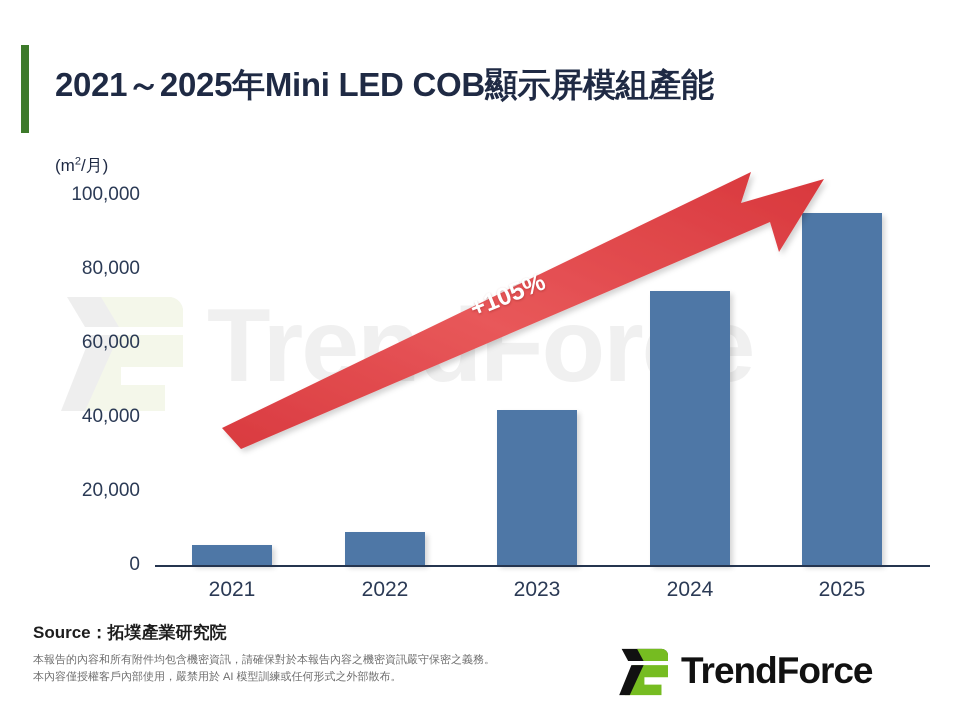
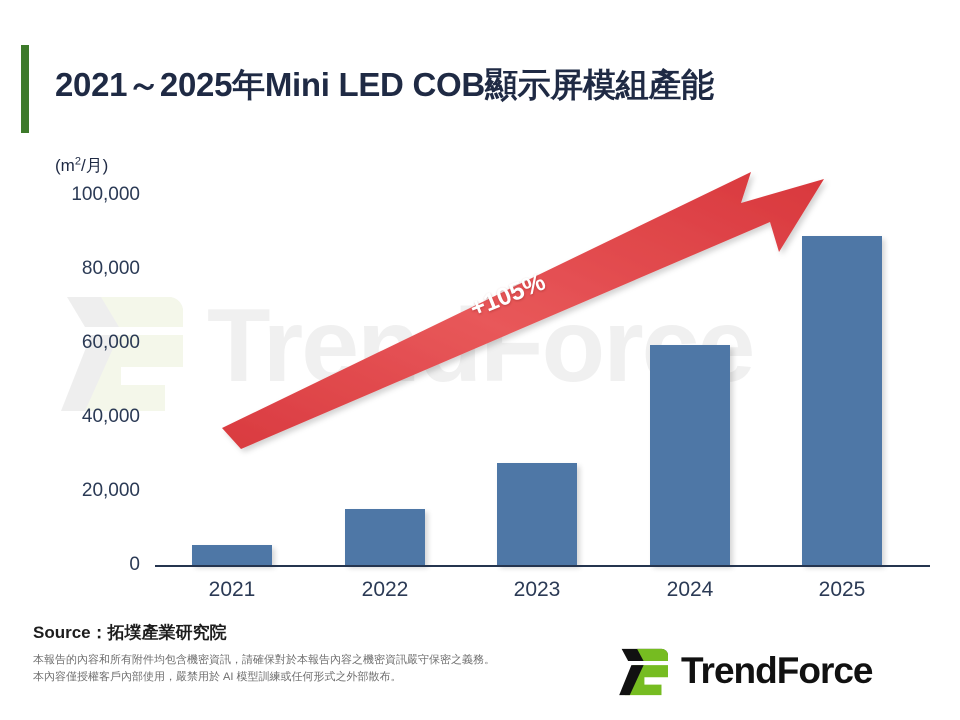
2022: 9000 -> 15000
2023: 42000 -> 28000
2024: 74000 -> 60000
2025: 95000 -> 89000
